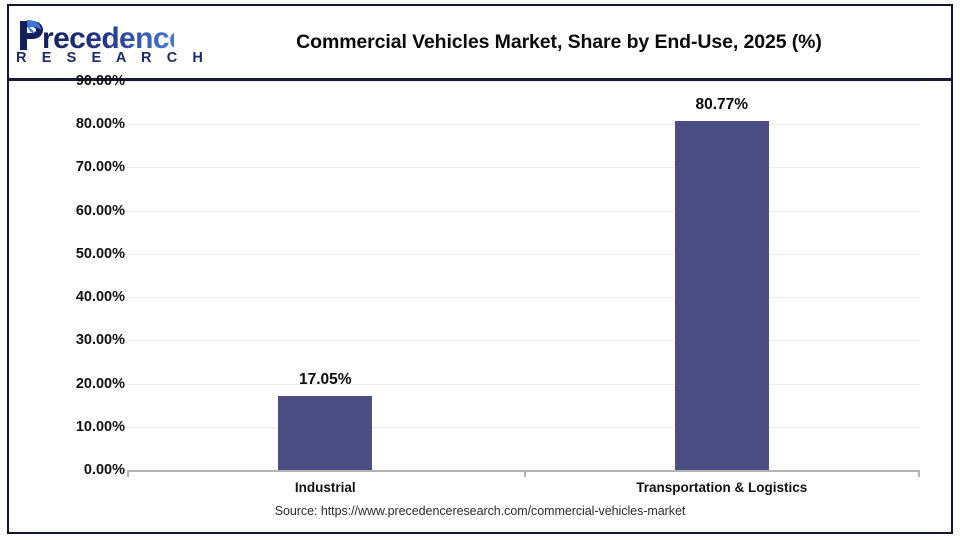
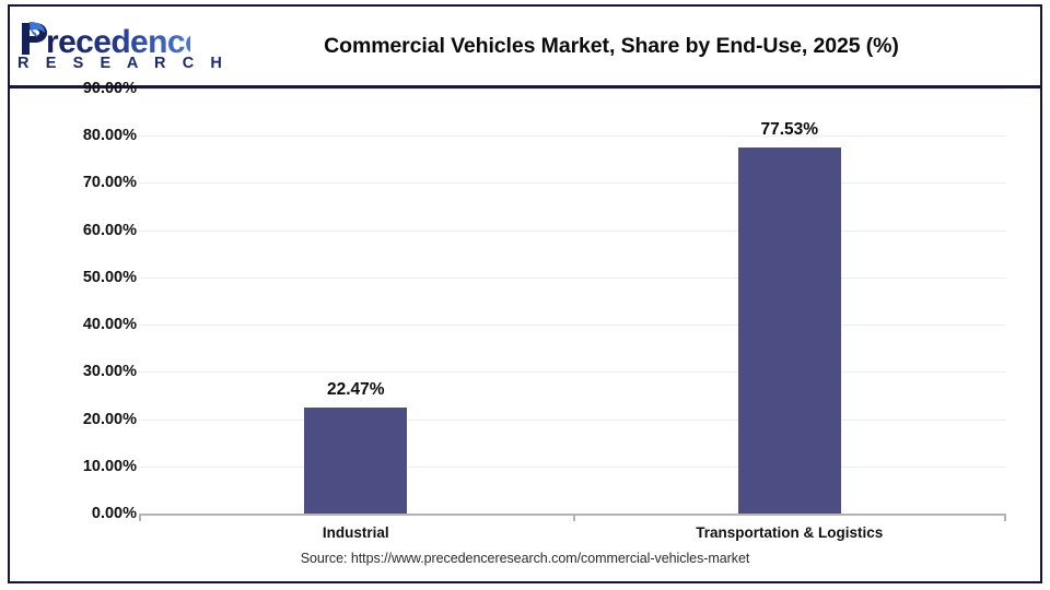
Industrial: 17.05% -> 22.47%
Transportation & Logistics: 80.77% -> 77.53%
